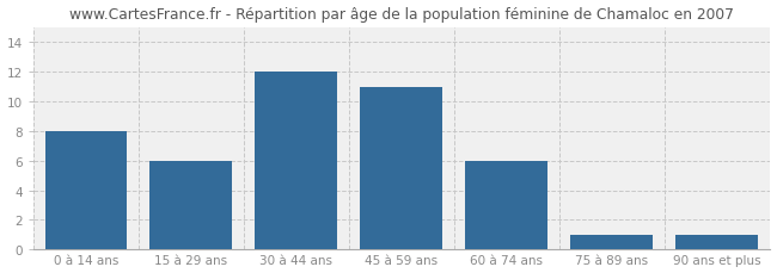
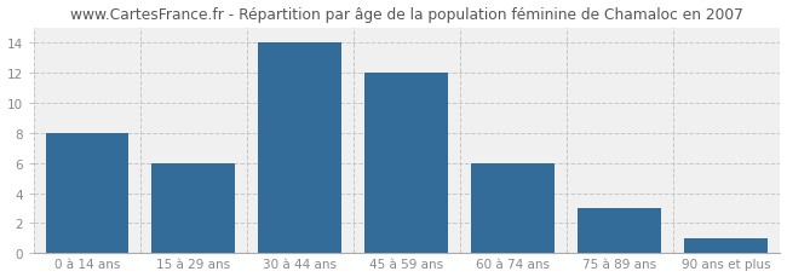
30 à 44 ans: 12 -> 14
45 à 59 ans: 11 -> 12
75 à 89 ans: 1 -> 3
